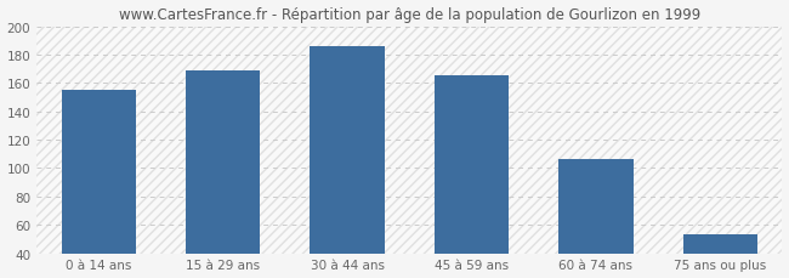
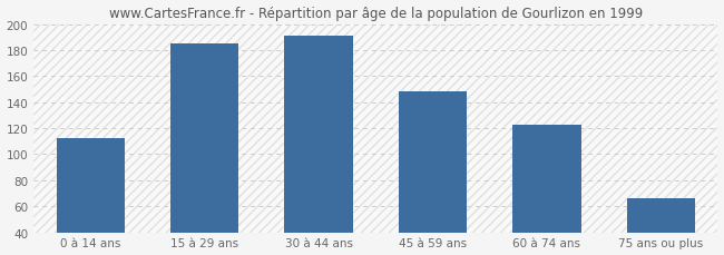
0 à 14 ans: 155 -> 112
15 à 29 ans: 169 -> 185
30 à 44 ans: 186 -> 191
45 à 59 ans: 165 -> 148
60 à 74 ans: 106 -> 123
75 ans ou plus: 53 -> 66
